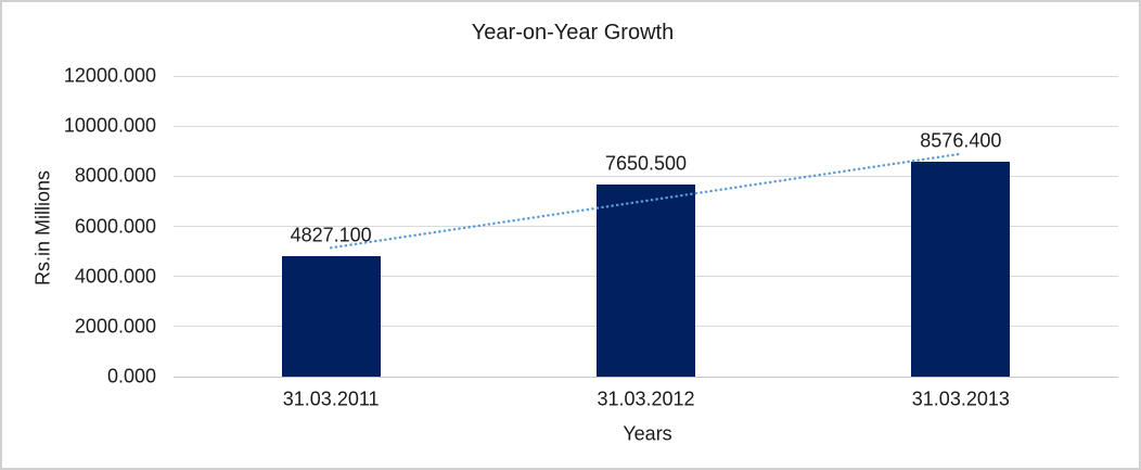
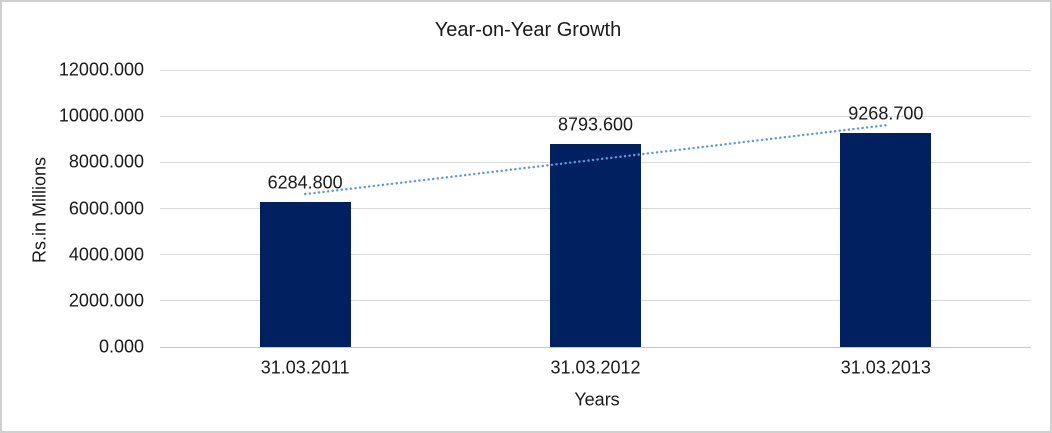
31.03.2011: 4827.100 -> 6284.800
31.03.2012: 7650.500 -> 8793.600
31.03.2013: 8576.400 -> 9268.700
